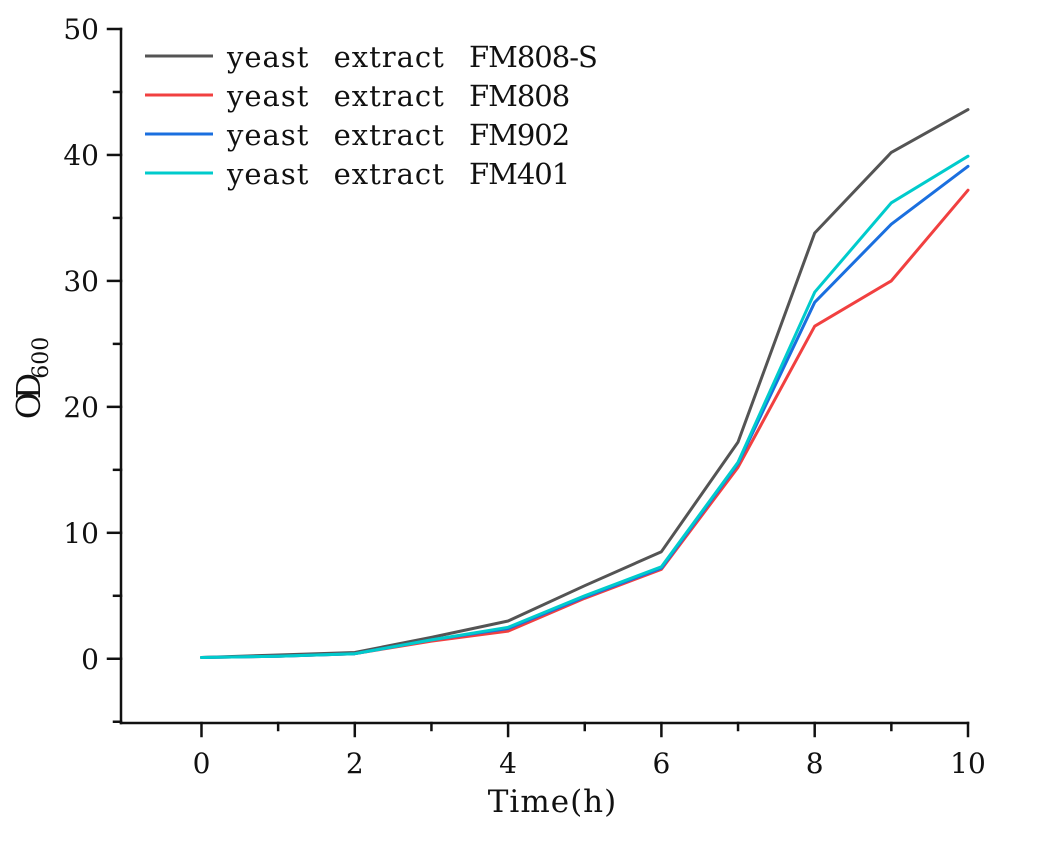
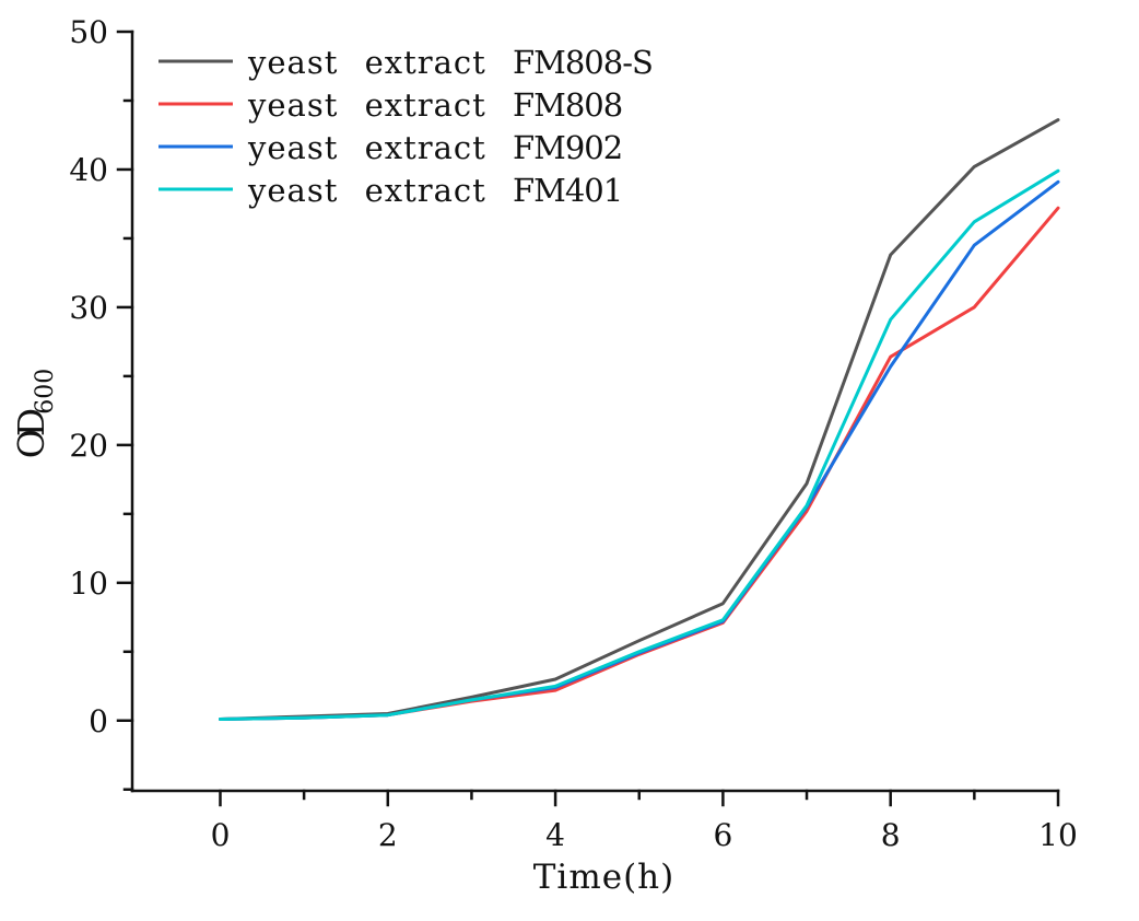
yeast extract FM902/8: 28.3 -> 25.7
